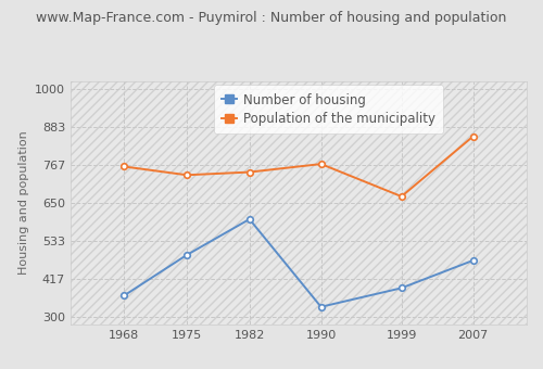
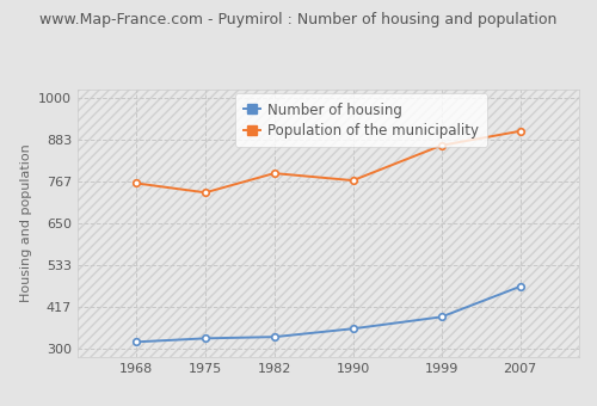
Number of housing/1968: 365 -> 318
Number of housing/1975: 490 -> 328
Number of housing/1982: 600 -> 332
Population of the municipality/1982: 745 -> 790
Number of housing/1990: 330 -> 355
Population of the municipality/1999: 670 -> 868
Population of the municipality/2007: 855 -> 908
